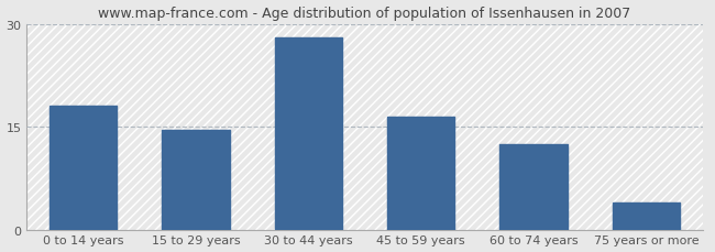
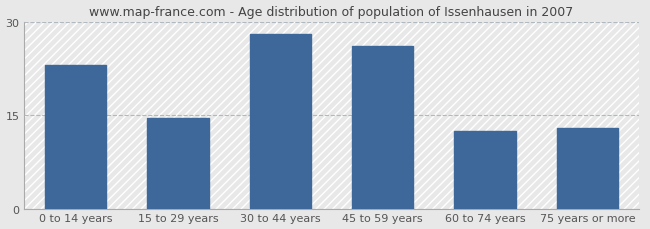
0 to 14 years: 18.0 -> 23.0
45 to 59 years: 16.5 -> 26.0
75 years or more: 4.0 -> 13.0
